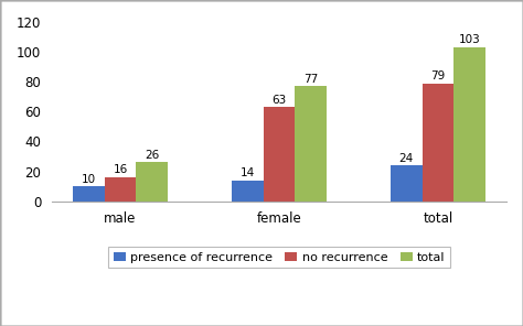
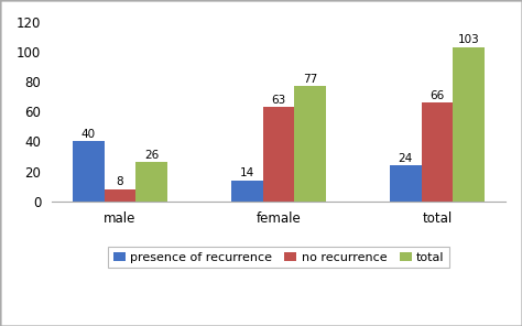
presence of recurrence/male: 10 -> 40
no recurrence/male: 16 -> 8
no recurrence/total: 79 -> 66
